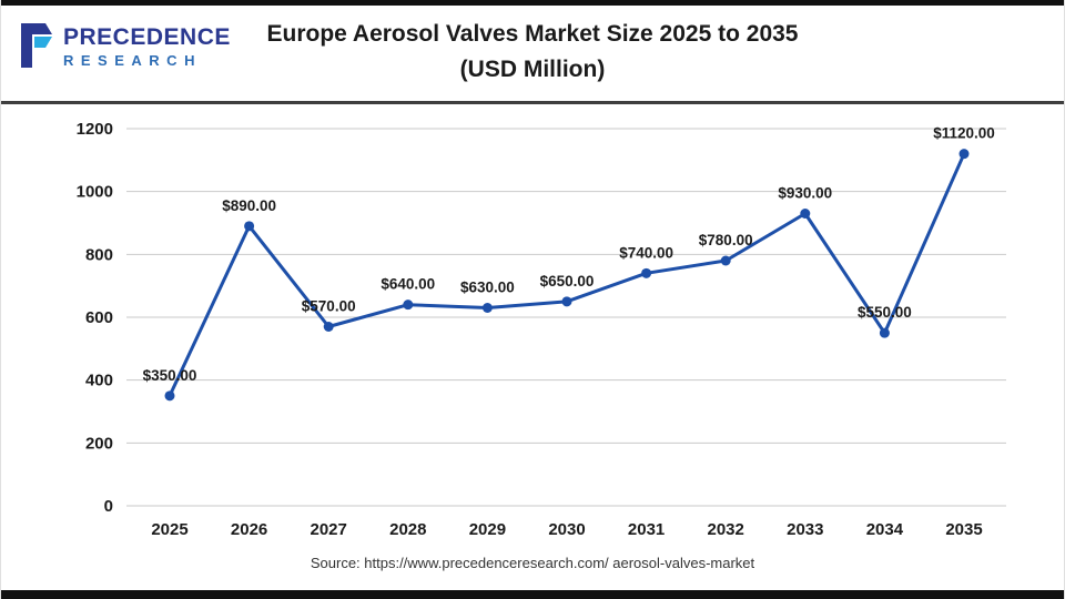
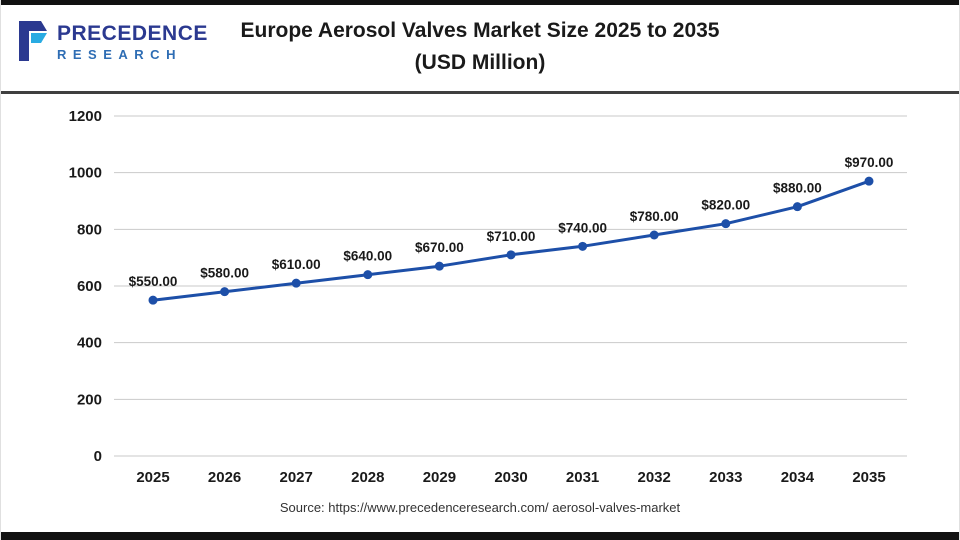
2025: $350.00 -> $550.00
2026: $890.00 -> $580.00
2027: $570.00 -> $610.00
2029: $630.00 -> $670.00
2030: $650.00 -> $710.00
2033: $930.00 -> $820.00
2034: $550.00 -> $880.00
2035: $1120.00 -> $970.00
